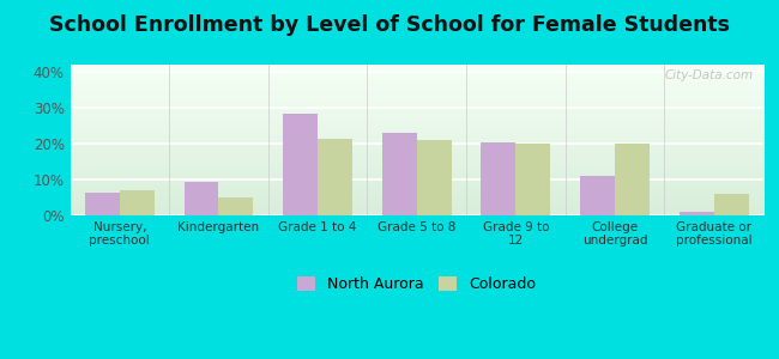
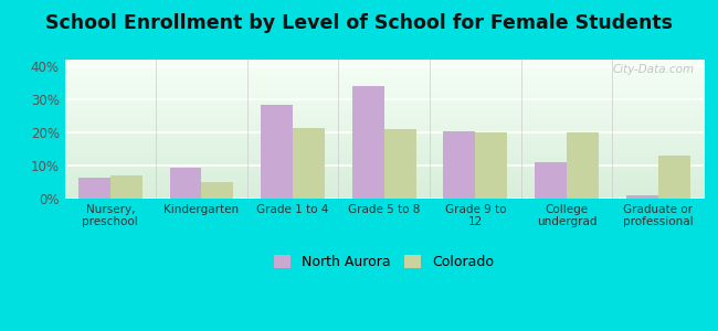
North Aurora/Grade 5 to 8: 23.0% -> 34.0%
Colorado/Graduate or professional: 6.0% -> 13.0%
